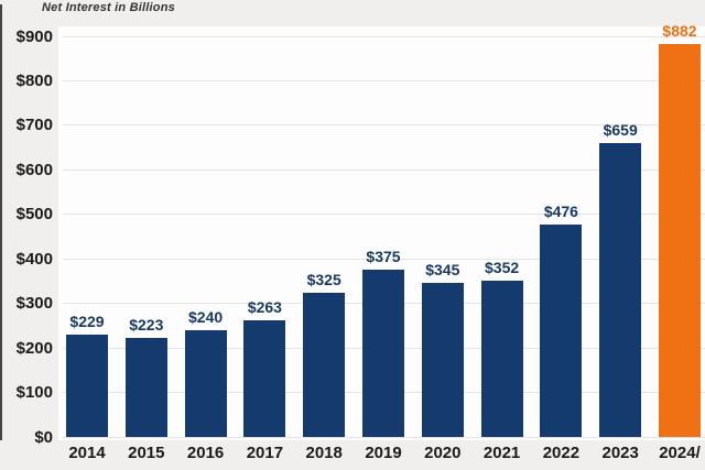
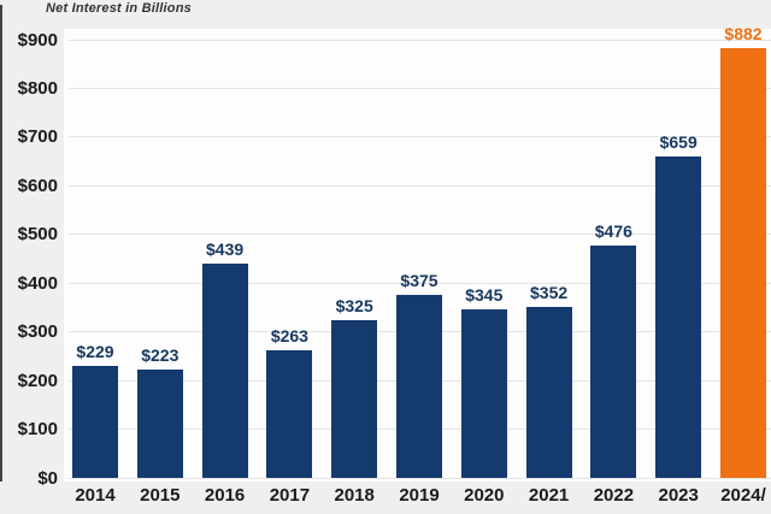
2016: $240 -> $439
